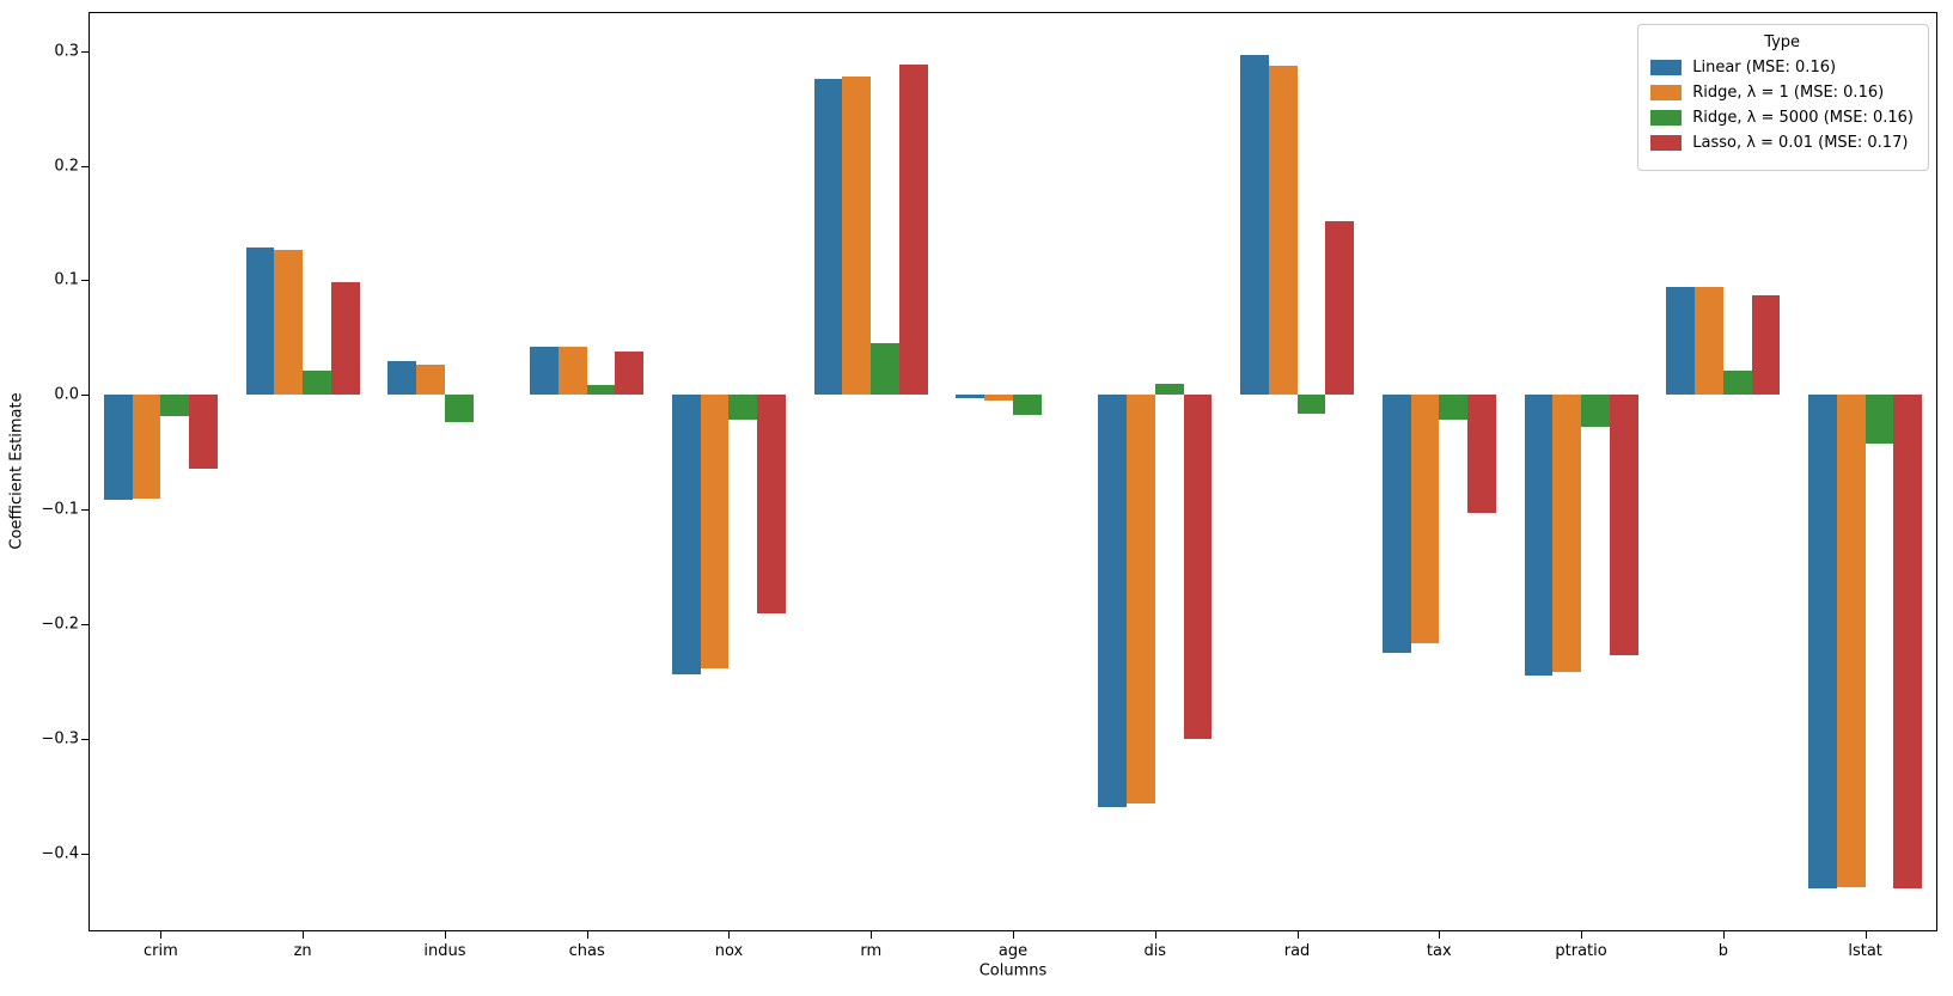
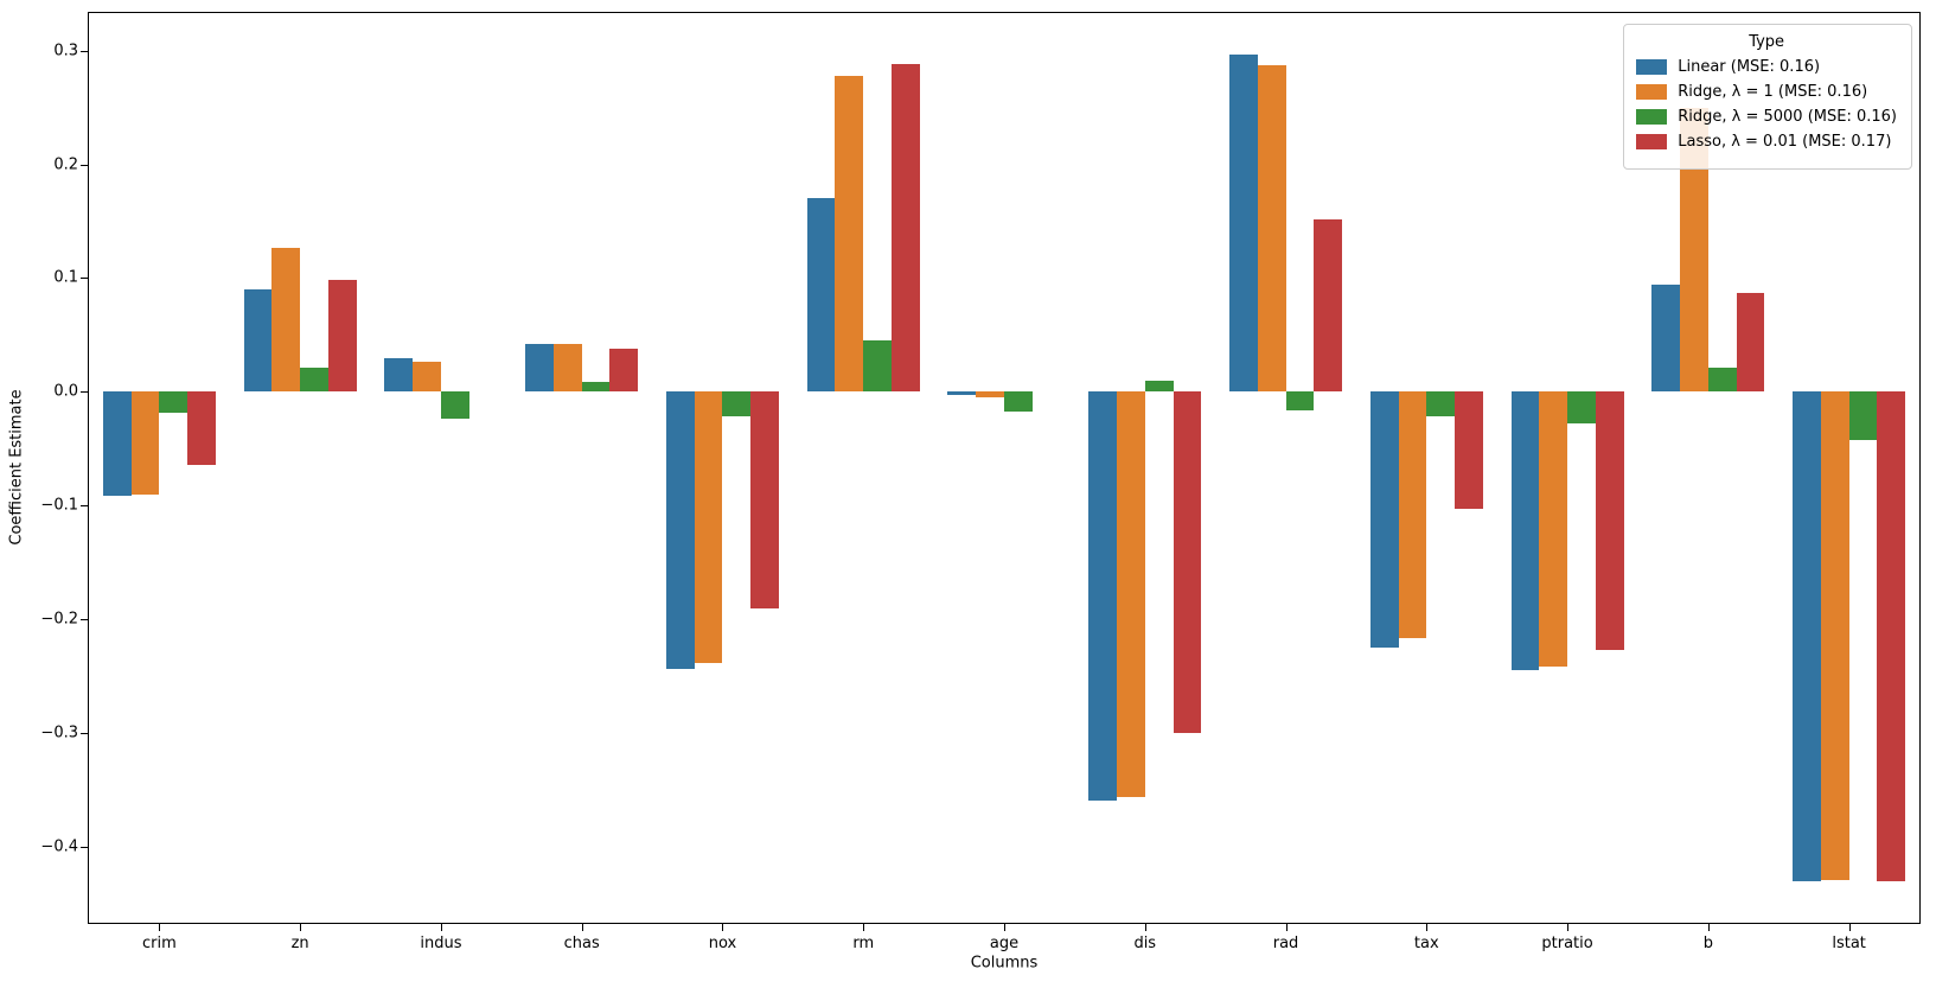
Linear (MSE: 0.16)/zn: 0.13 -> 0.09
Linear (MSE: 0.16)/rm: 0.28 -> 0.17
Ridge, λ = 1 (MSE: 0.16)/b: 0.09 -> 0.25
